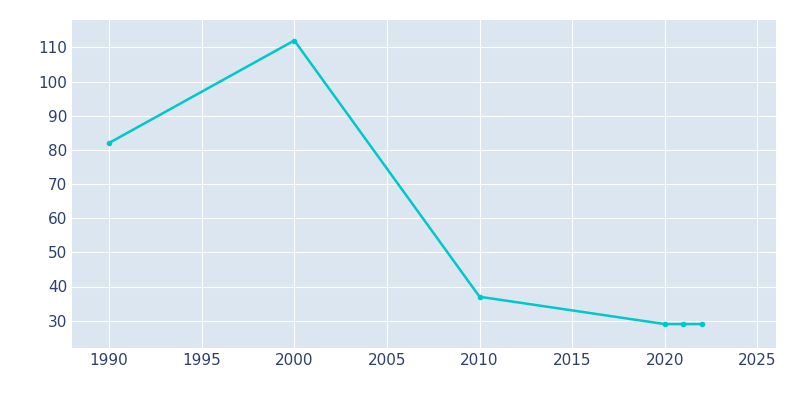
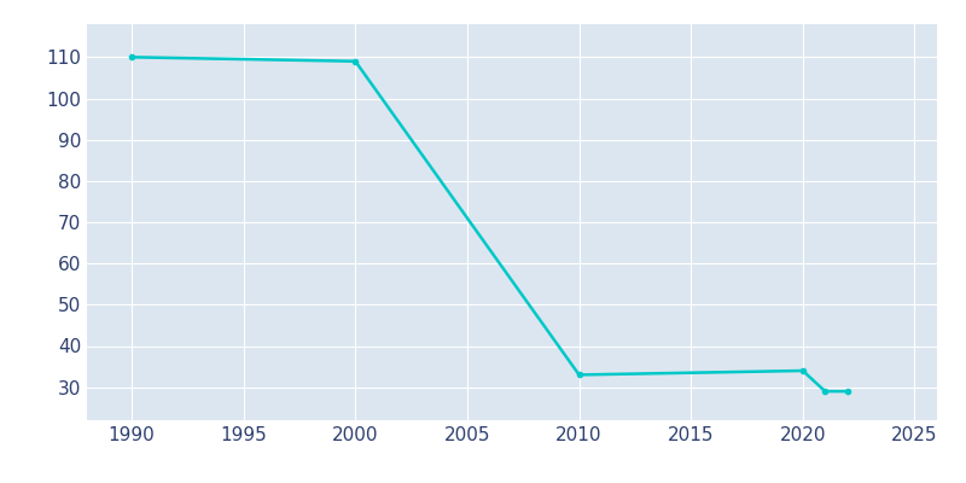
1990: 82 -> 110
2000: 112 -> 109
2010: 37 -> 33
2020: 29 -> 34
